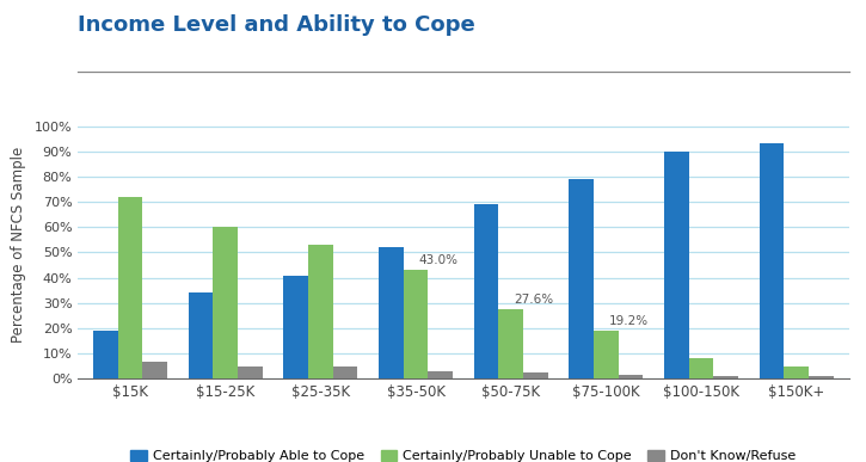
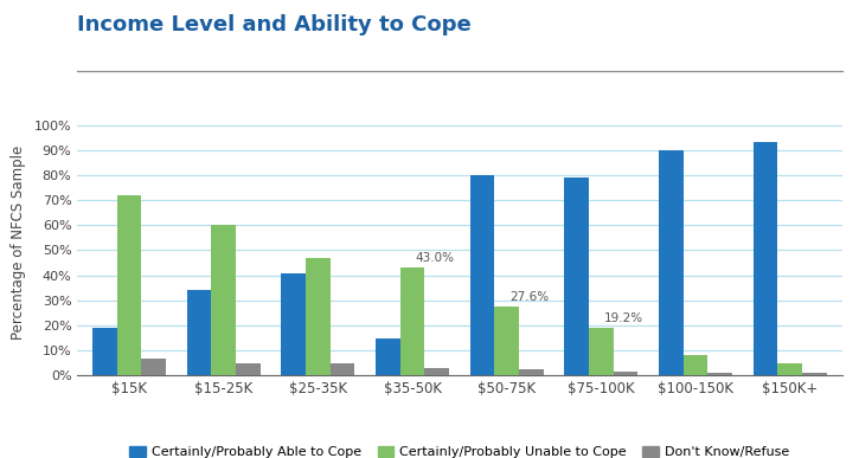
Certainly/Probably Unable to Cope/$25-35K: 53.0% -> 47.0%
Certainly/Probably Able to Cope/$35-50K: 52% -> 15%
Certainly/Probably Able to Cope/$50-75K: 69% -> 80%
